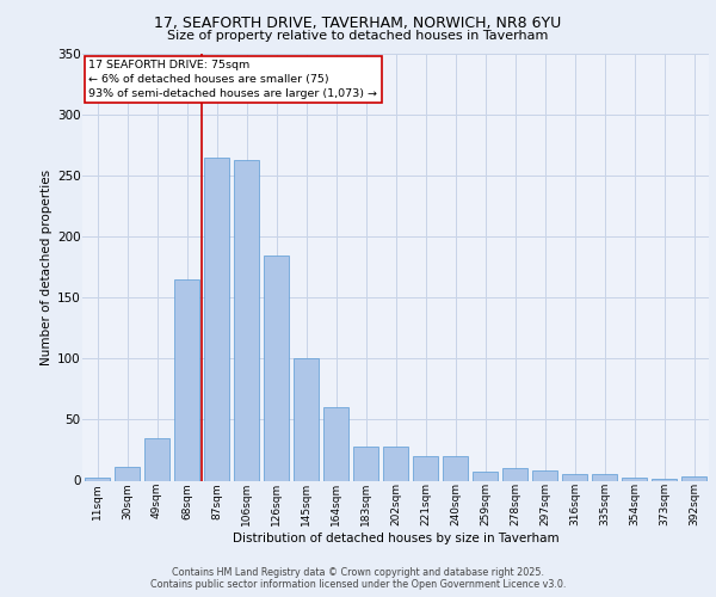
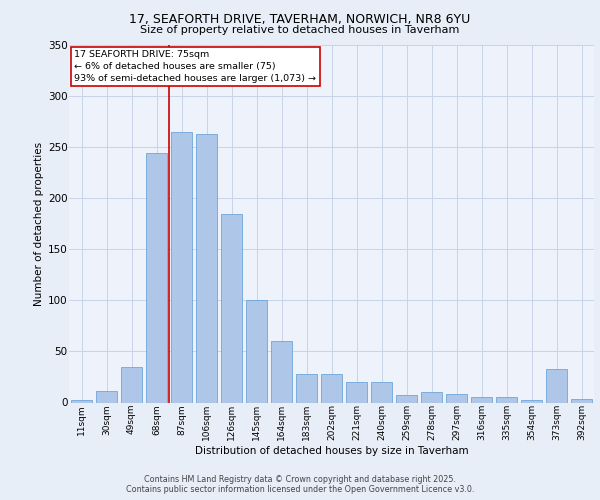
68sqm: 165 -> 244
373sqm: 1 -> 33
